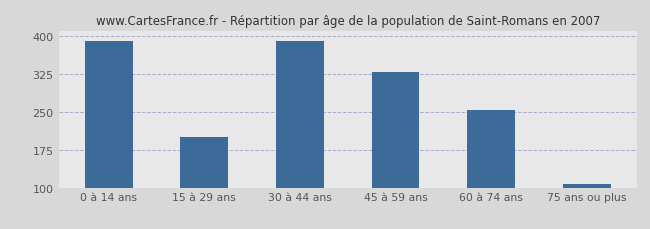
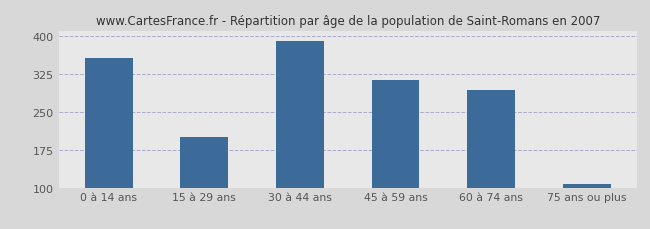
0 à 14 ans: 390 -> 356
45 à 59 ans: 330 -> 314
60 à 74 ans: 253 -> 294
